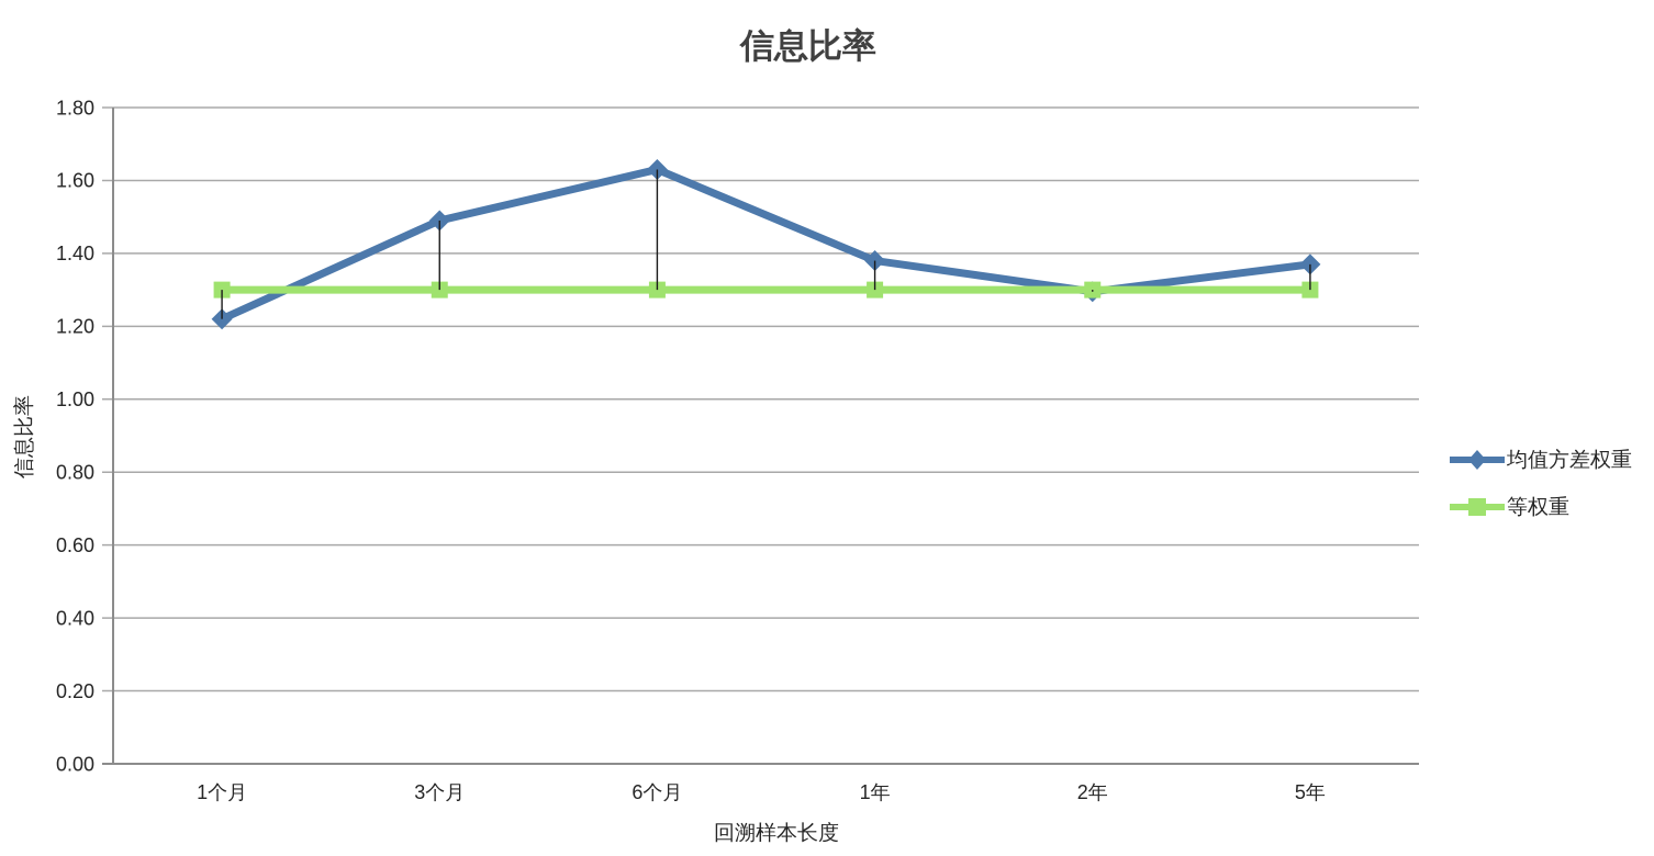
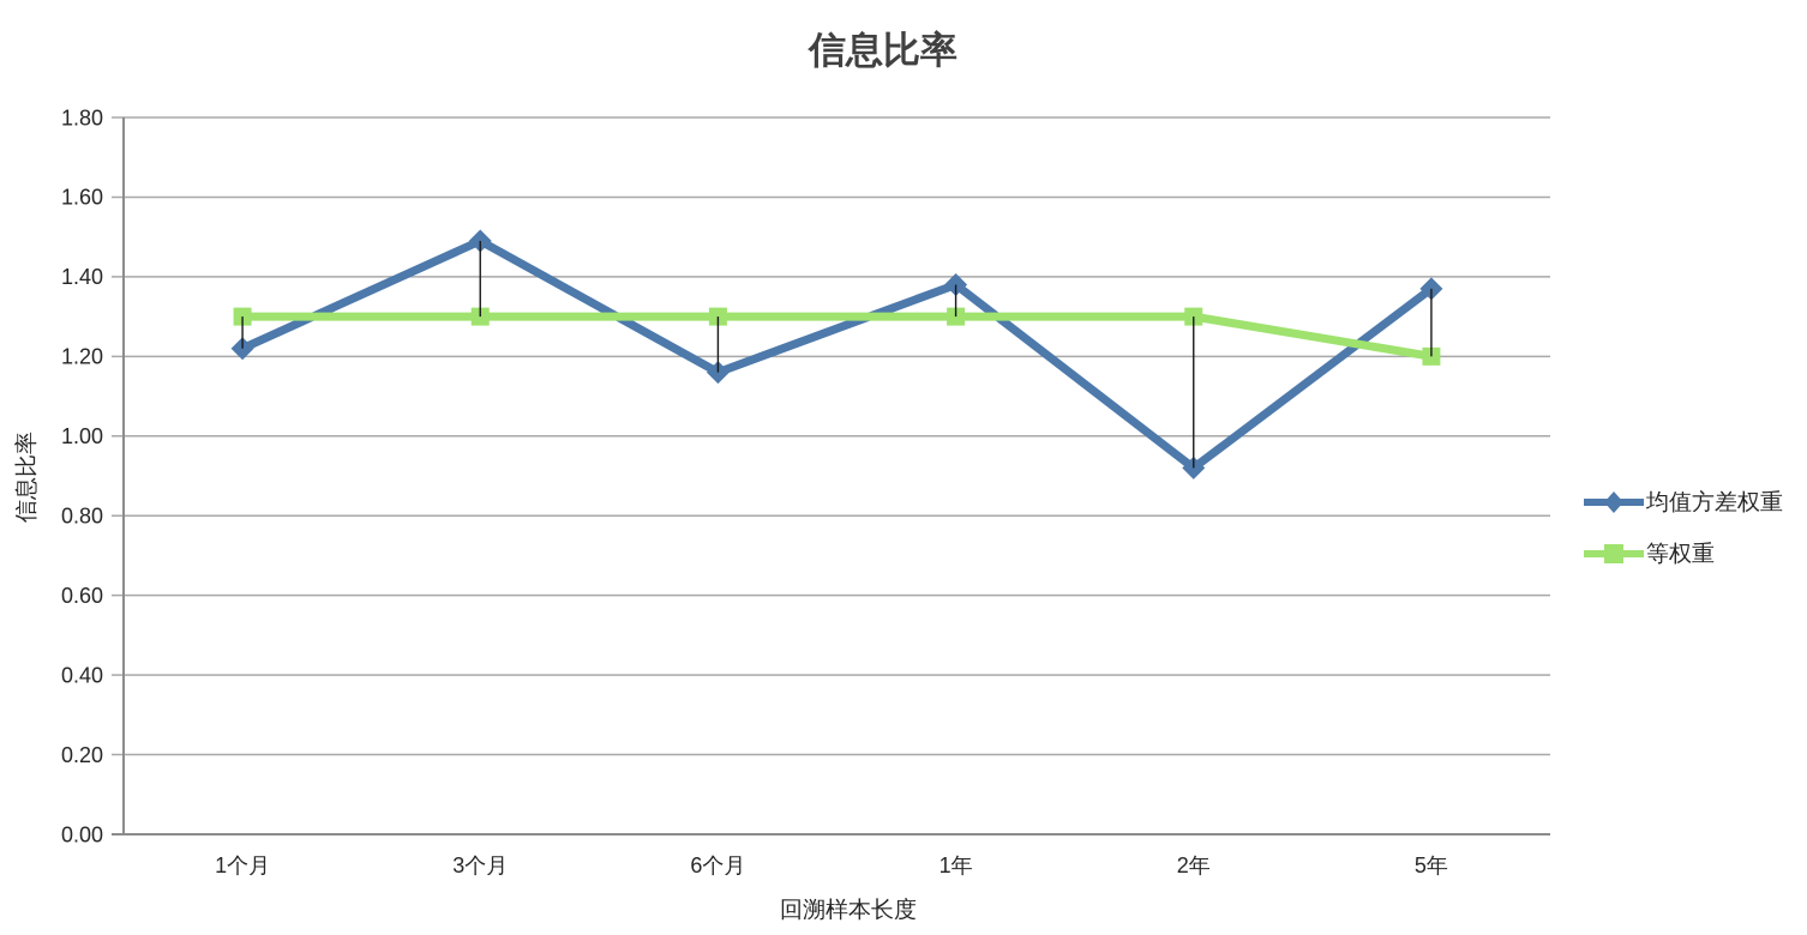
均值方差权重/6个月: 1.63 -> 1.16
均值方差权重/2年: 1.29 -> 0.92
等权重/5年: 1.3 -> 1.2
